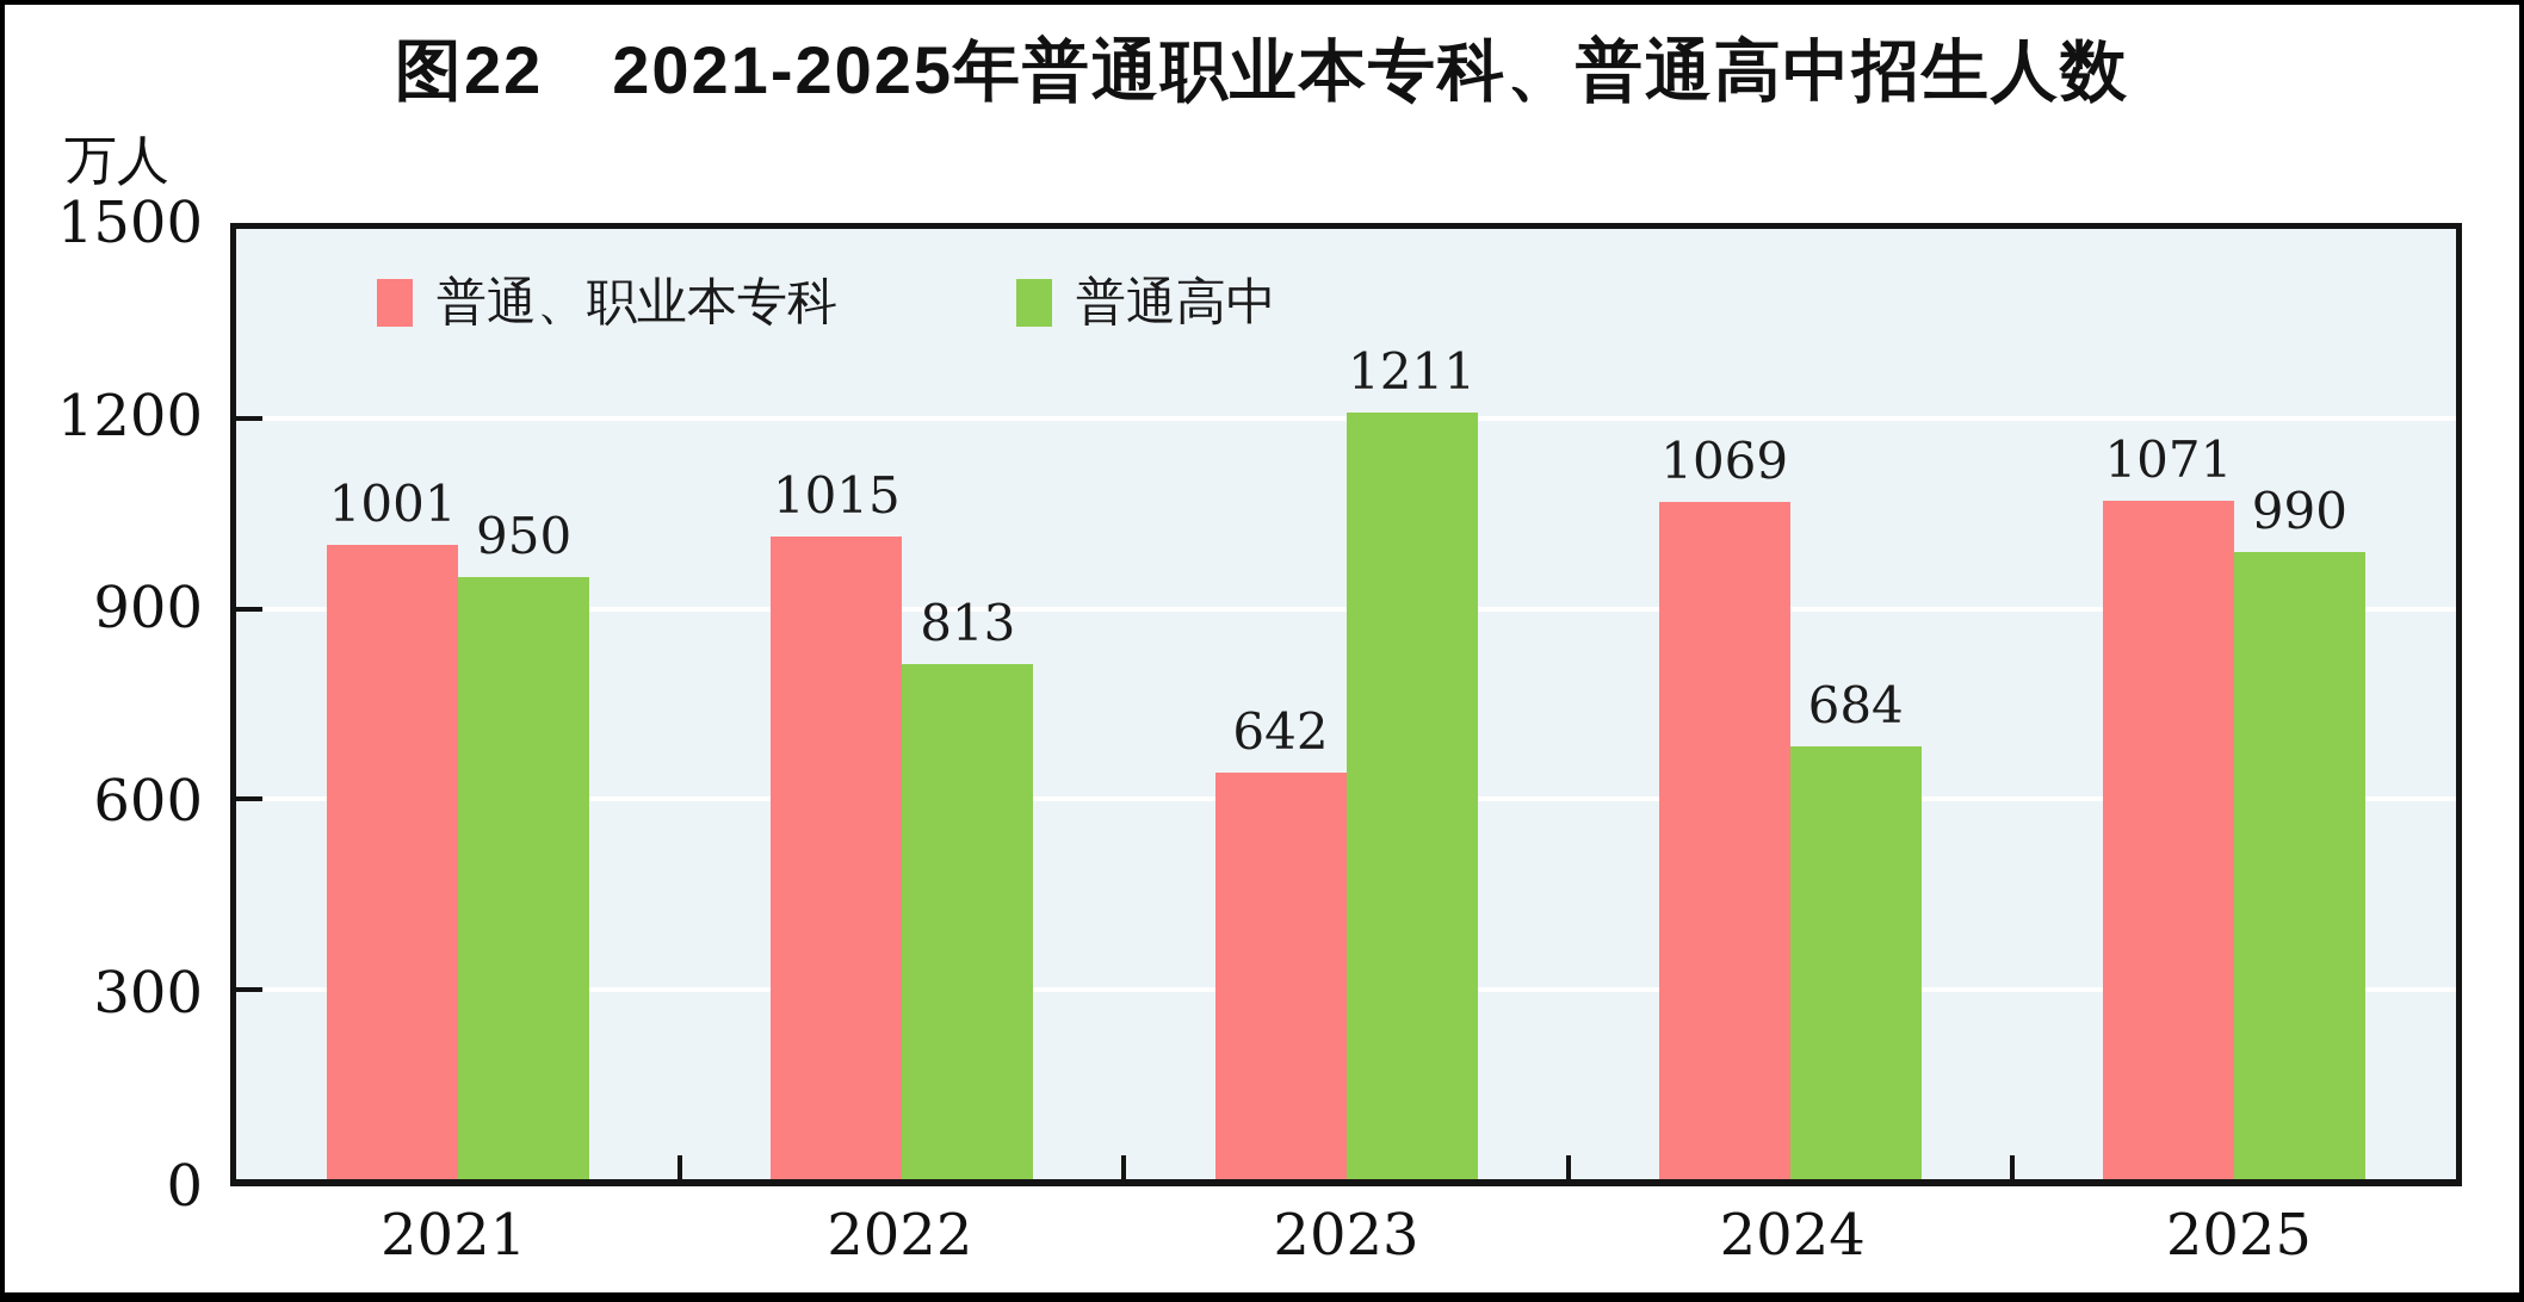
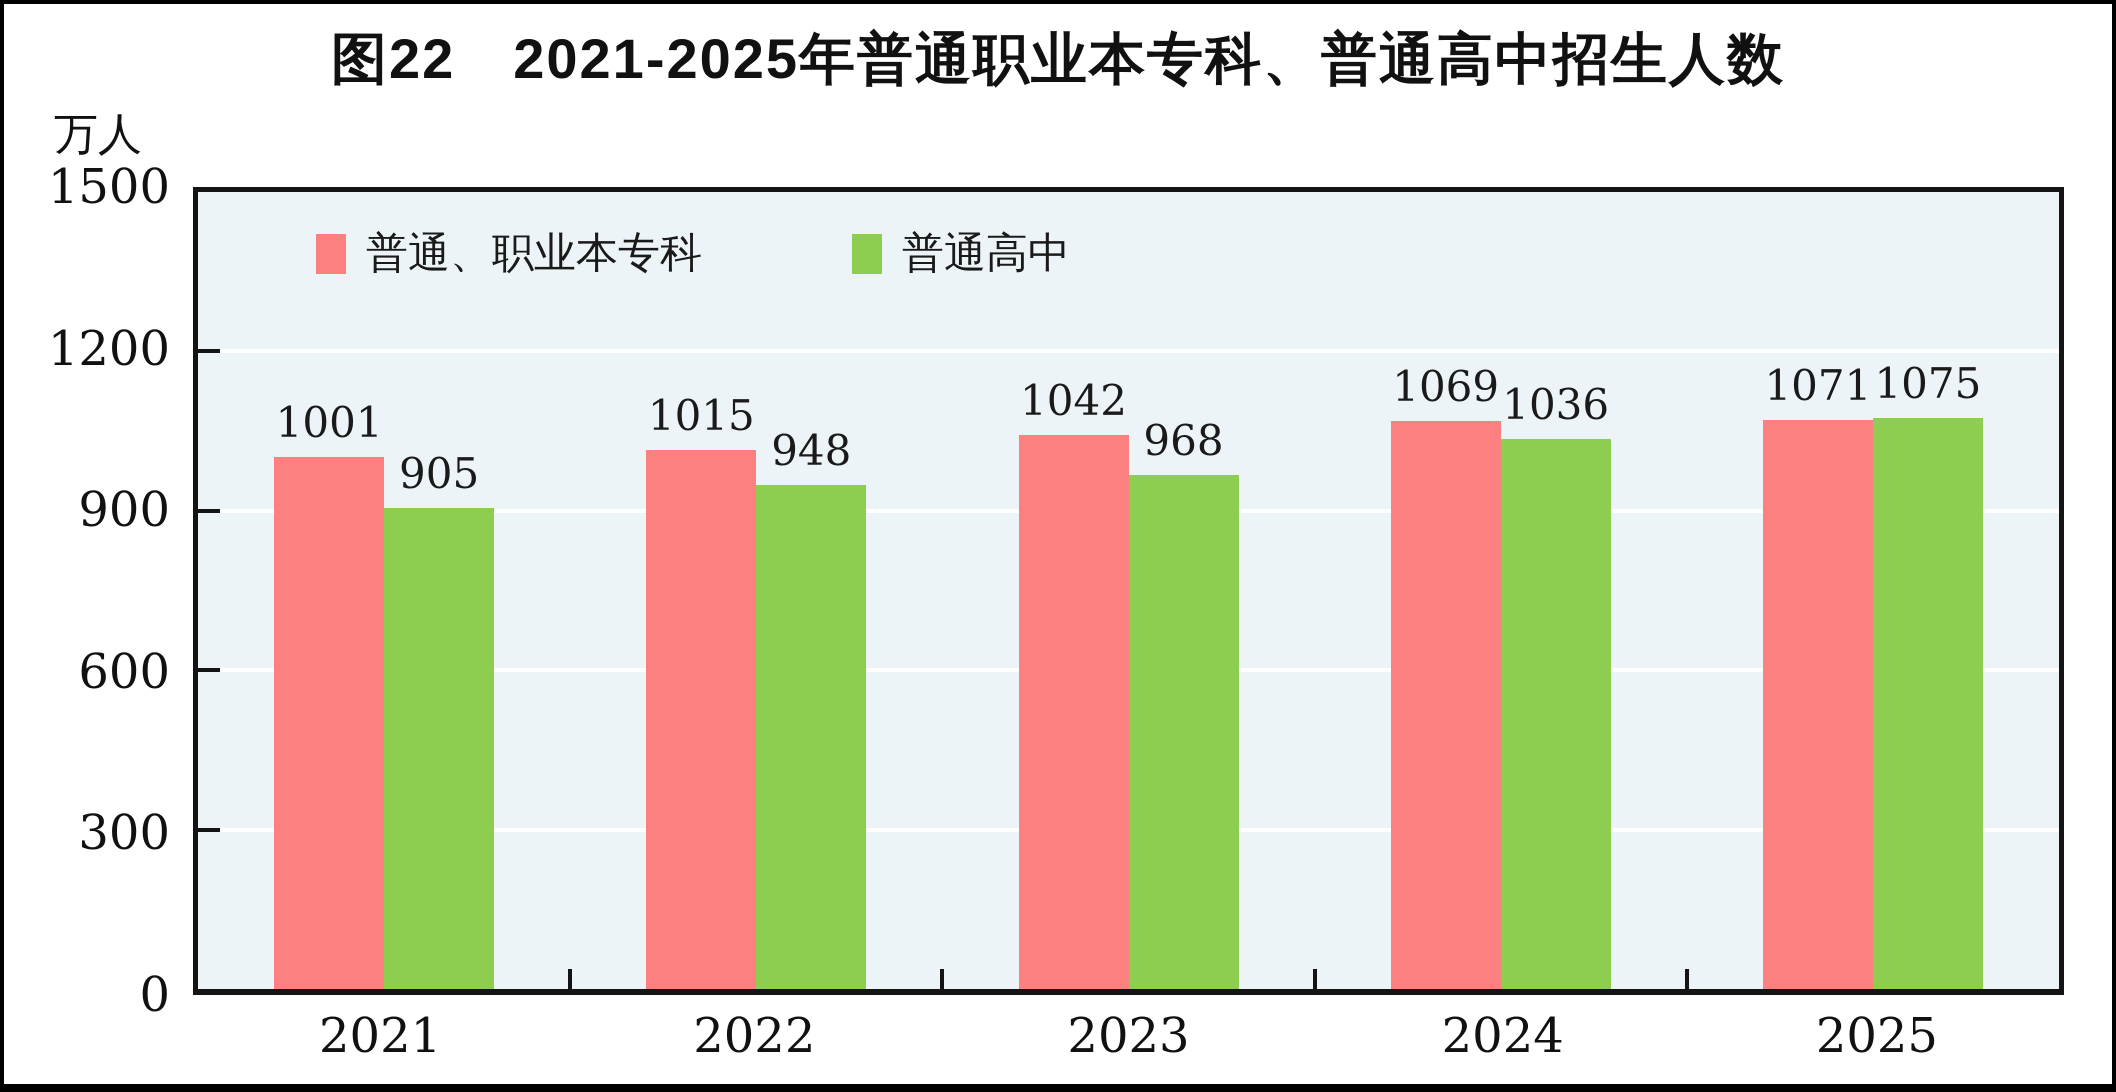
普通高中/2021: 950 -> 905
普通高中/2022: 813 -> 948
普通、职业本专科/2023: 642 -> 1042
普通高中/2023: 1211 -> 968
普通高中/2024: 684 -> 1036
普通高中/2025: 990 -> 1075
